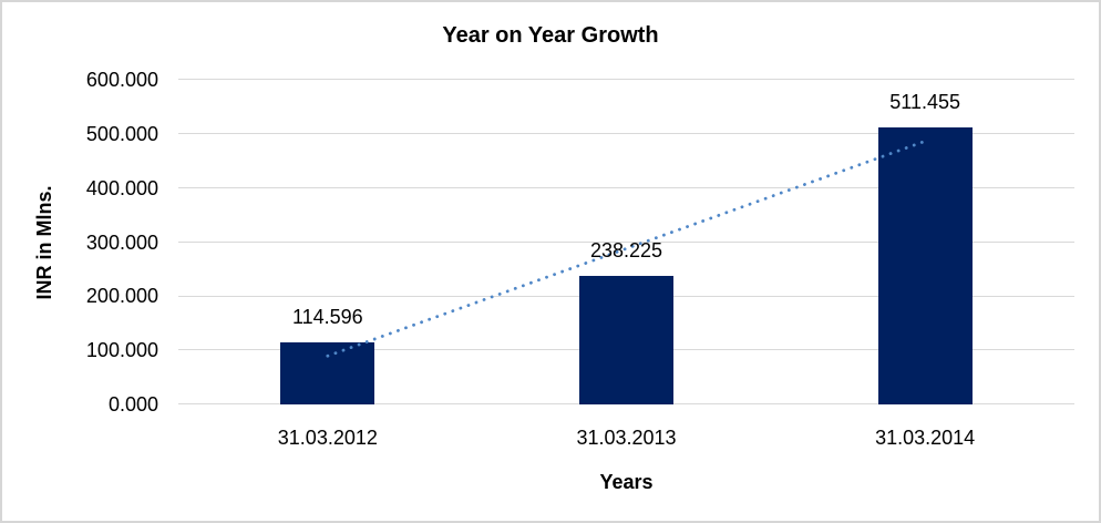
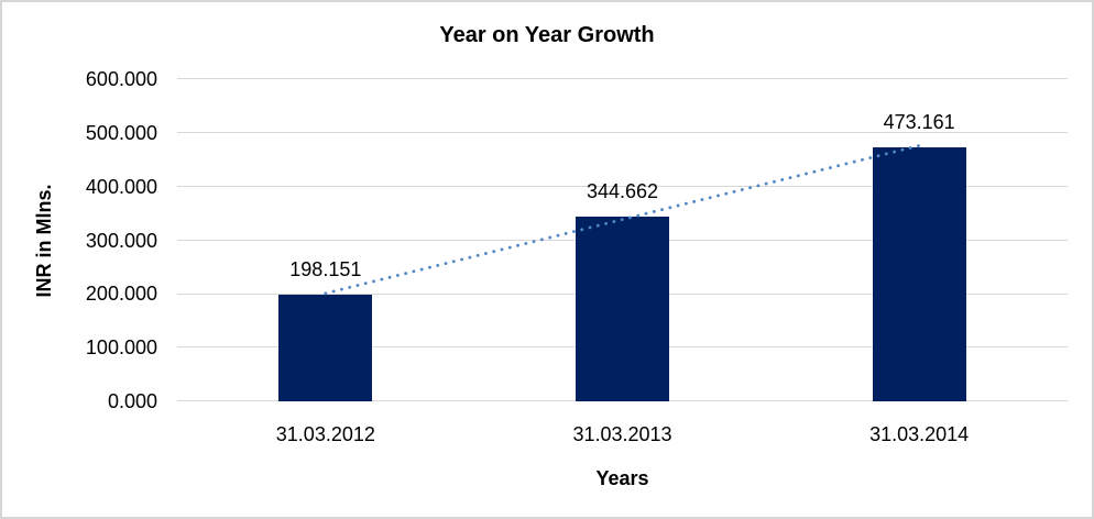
31.03.2012: 114.596 -> 198.151
31.03.2013: 238.225 -> 344.662
31.03.2014: 511.455 -> 473.161
